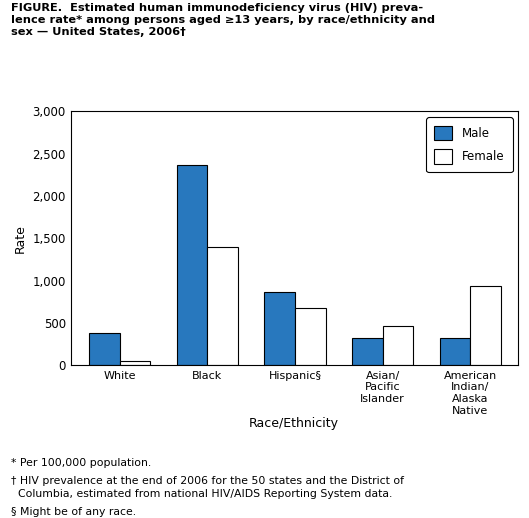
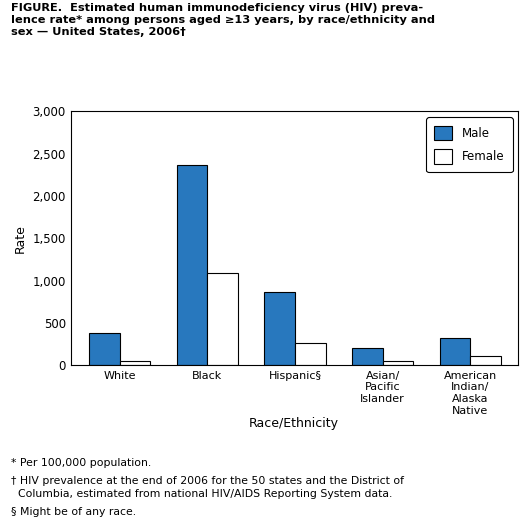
Female/Black: 1,400 -> 1,090
Female/Hispanic§: 680 -> 260
Male/Asian/ Pacific Islander: 320 -> 200
Female/Asian/ Pacific Islander: 460 -> 40
Female/American Indian/ Alaska Native: 940 -> 110
